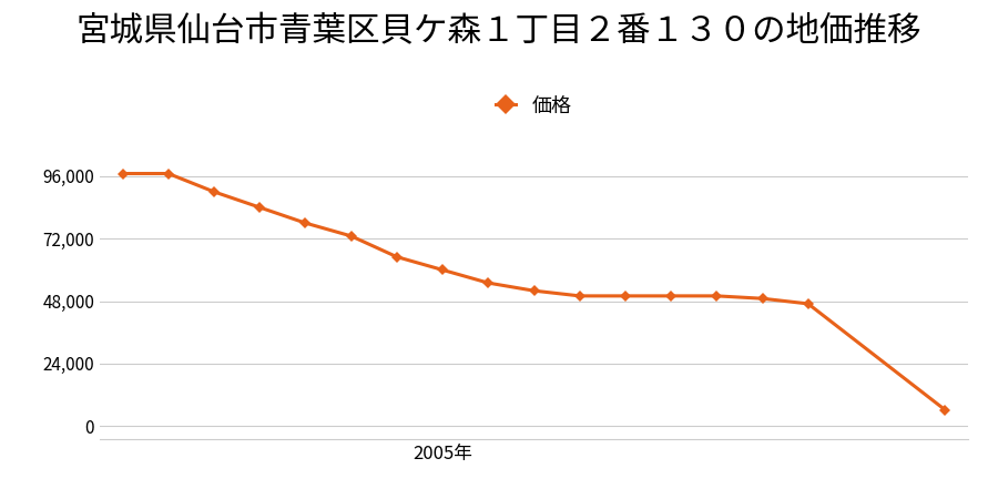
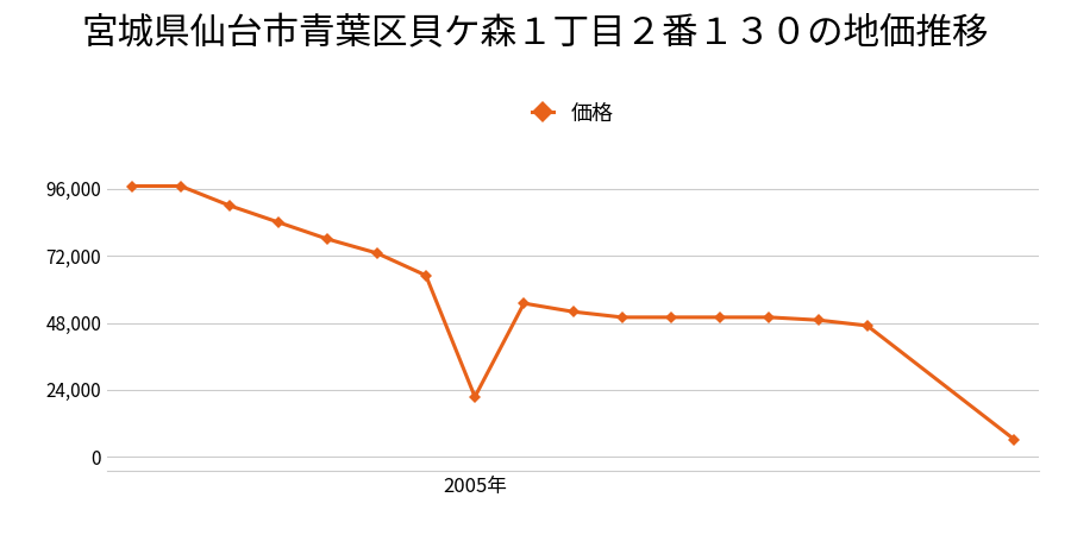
2005年: 60,000 -> 21,500
